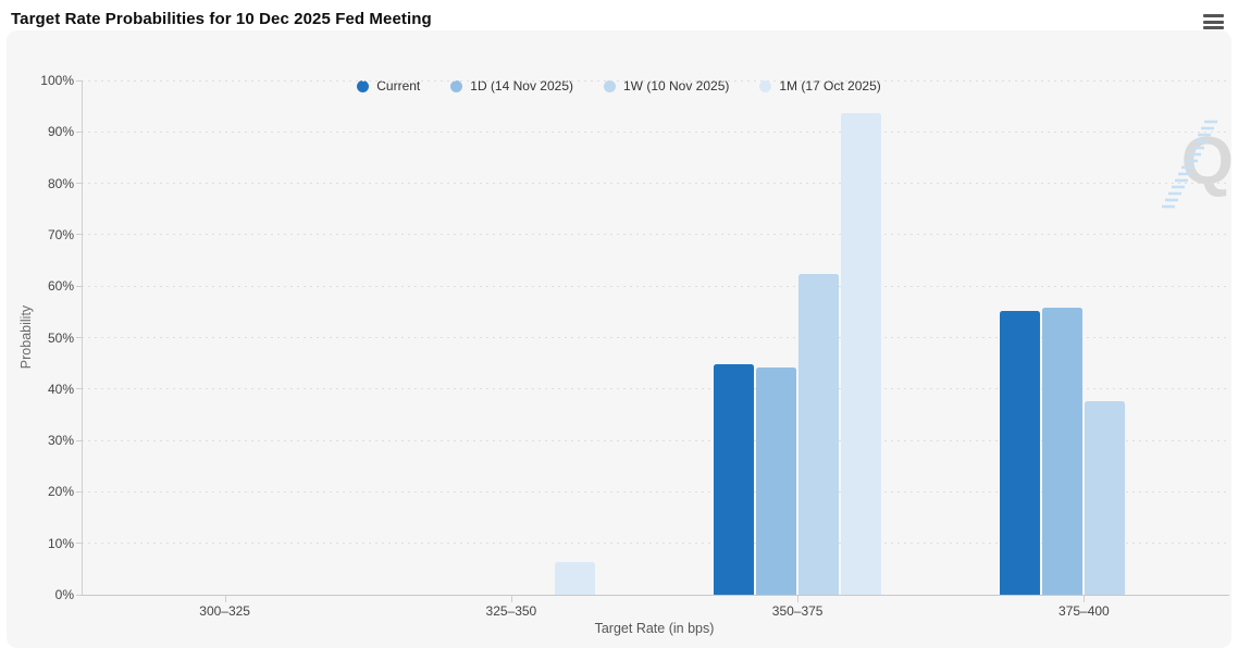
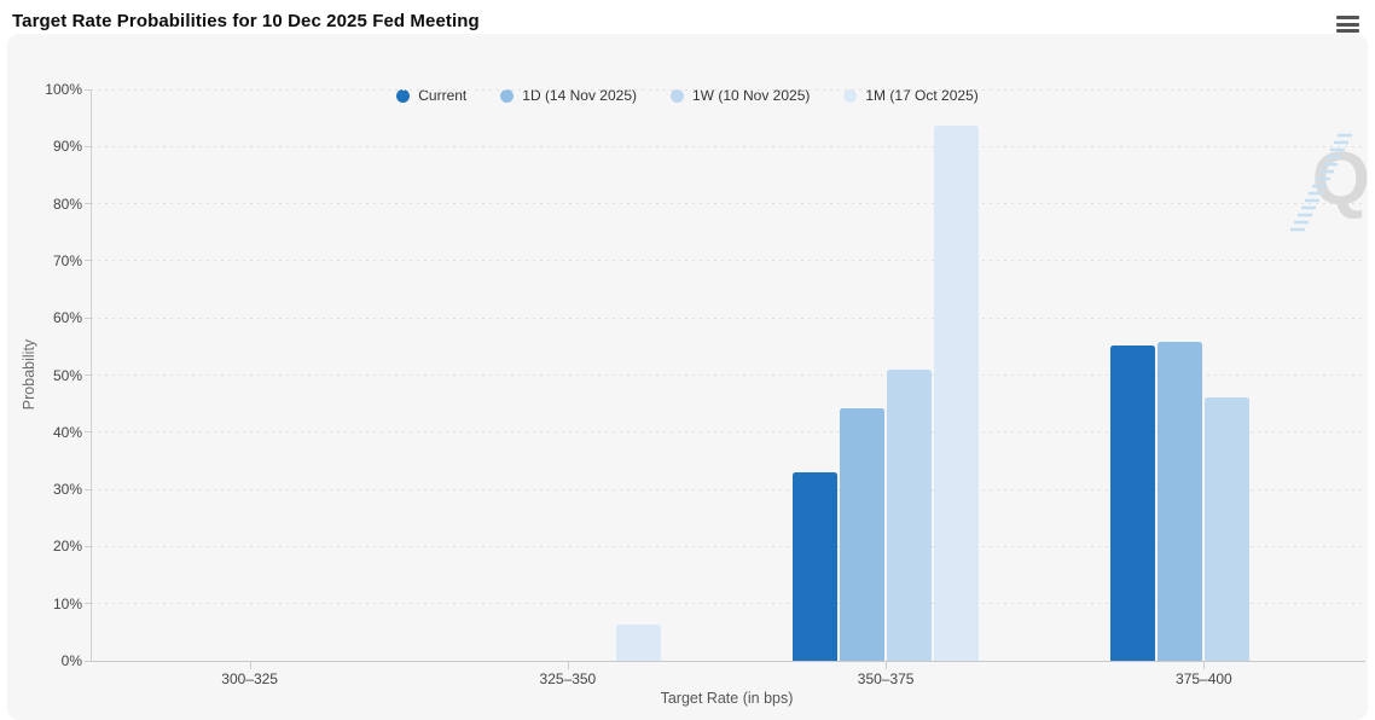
Current/350–375: 45% -> 33%
1W (10 Nov 2025)/350–375: 62% -> 51%
1W (10 Nov 2025)/375–400: 38% -> 46%
